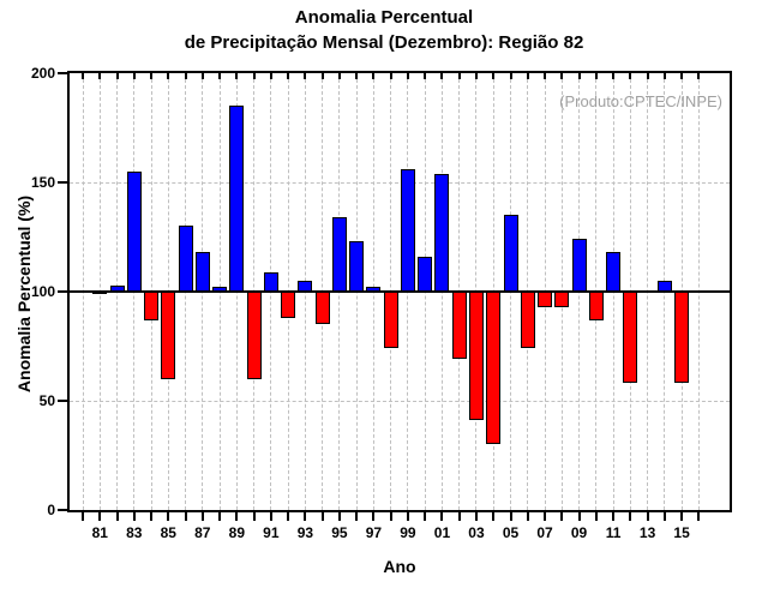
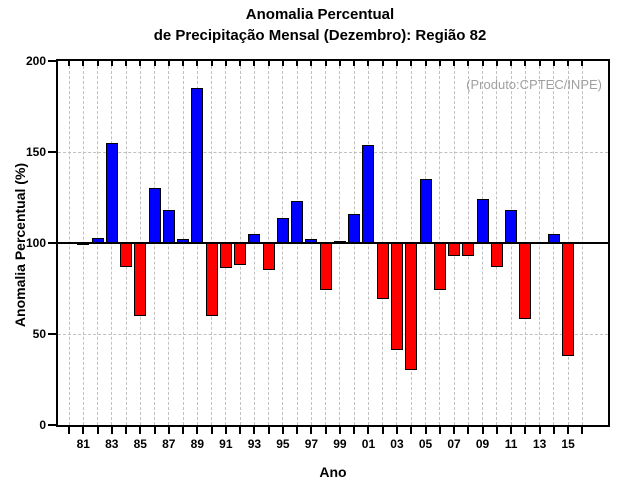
91: 109 -> 86
95: 134 -> 114
99: 156 -> 101
15: 58 -> 38
